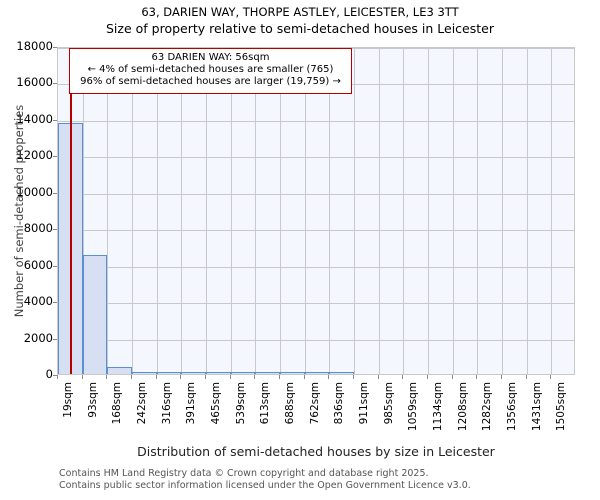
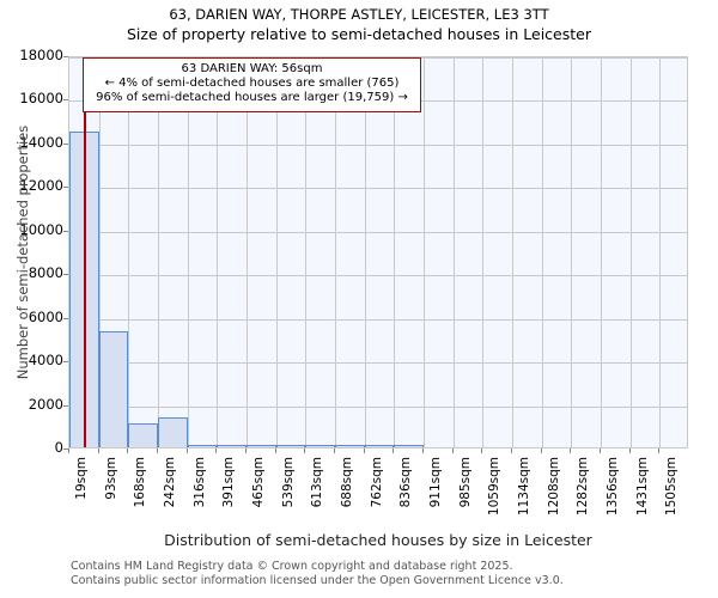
19sqm: 13800 -> 14500
93sqm: 6500 -> 5300
168sqm: 400 -> 1100
242sqm: 100 -> 1400
